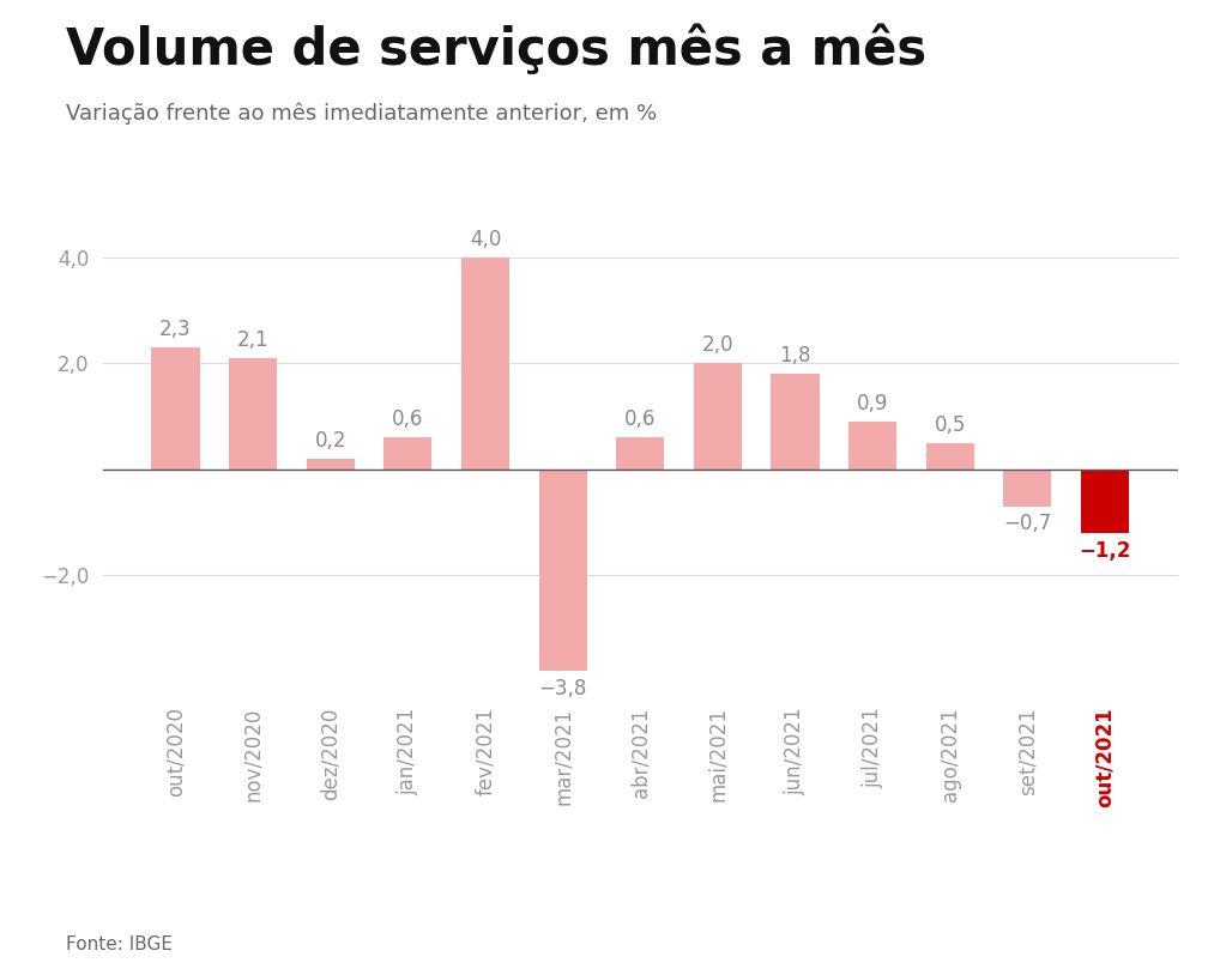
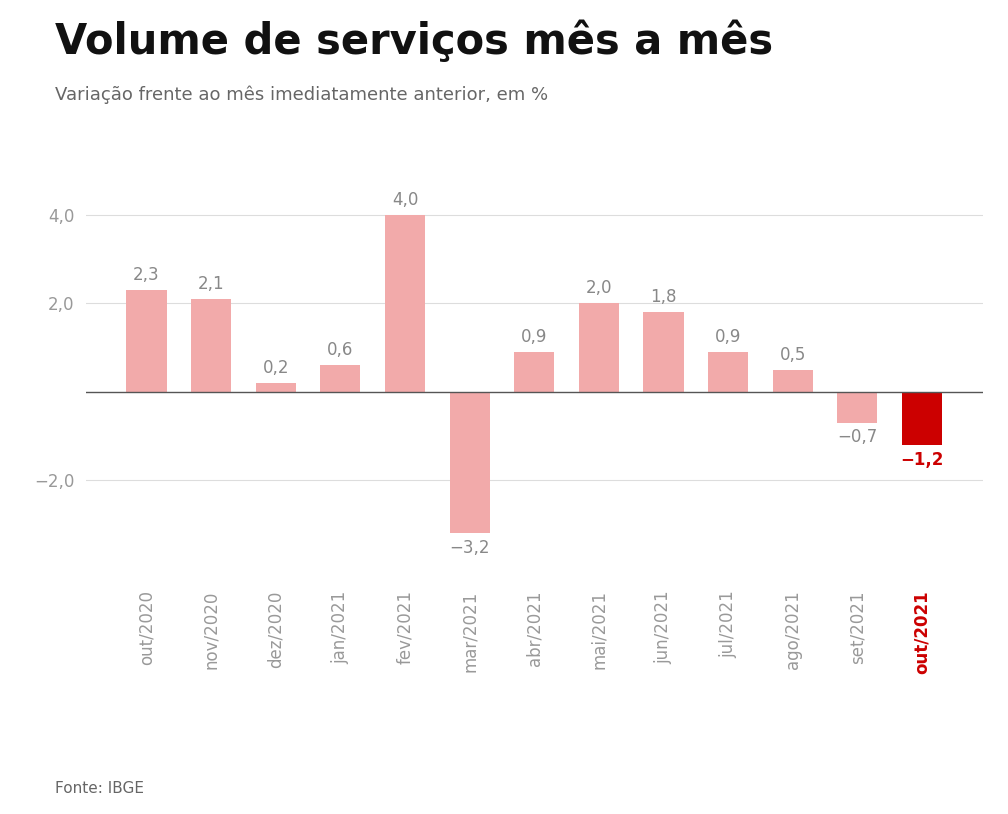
mar/2021: −3,8 -> −3,2
abr/2021: 0,6 -> 0,9
